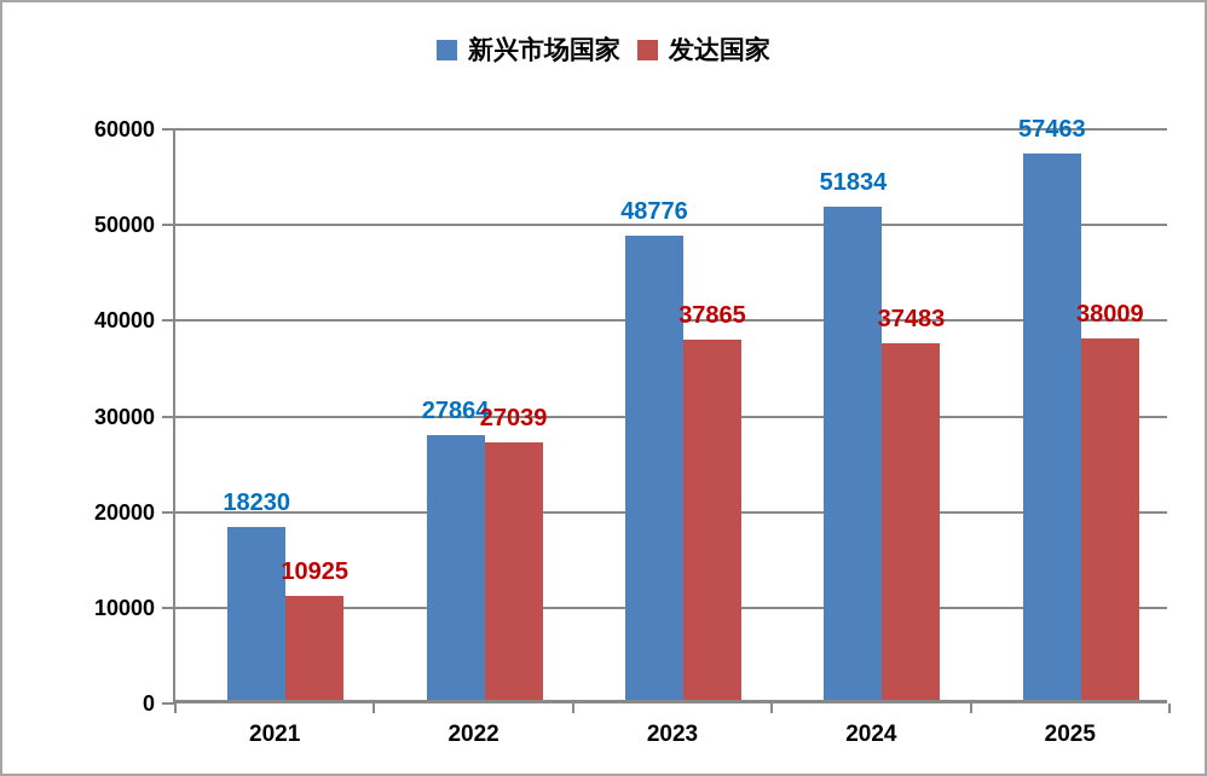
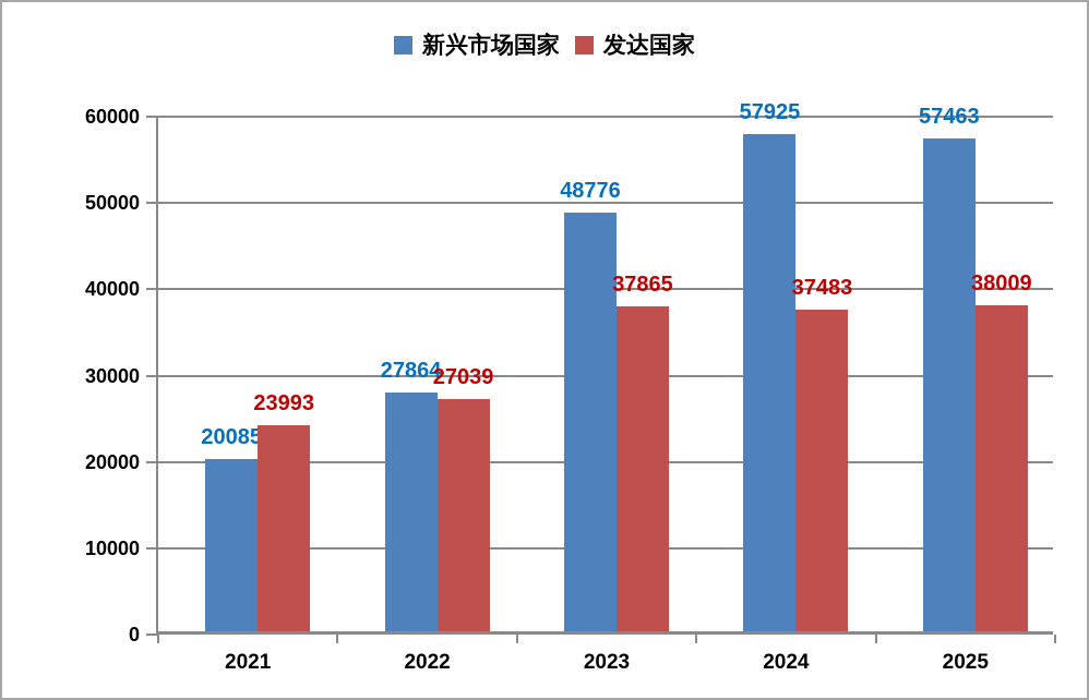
新兴市场国家/2021: 18230 -> 20085
发达国家/2021: 10925 -> 23993
新兴市场国家/2024: 51834 -> 57925
